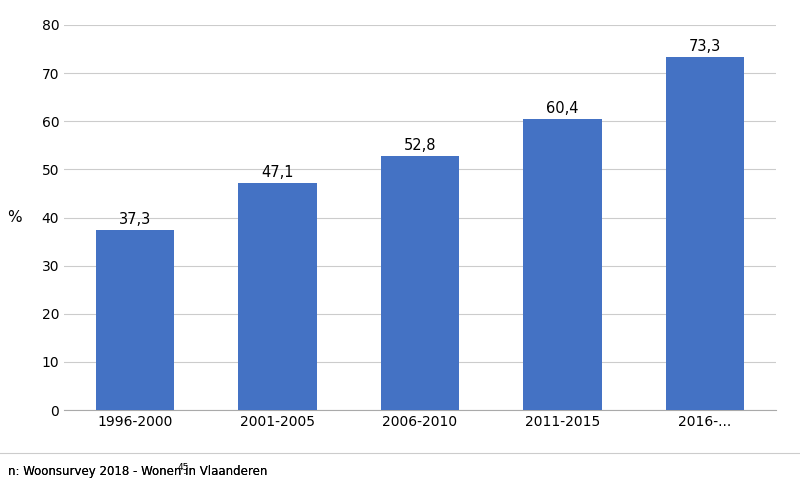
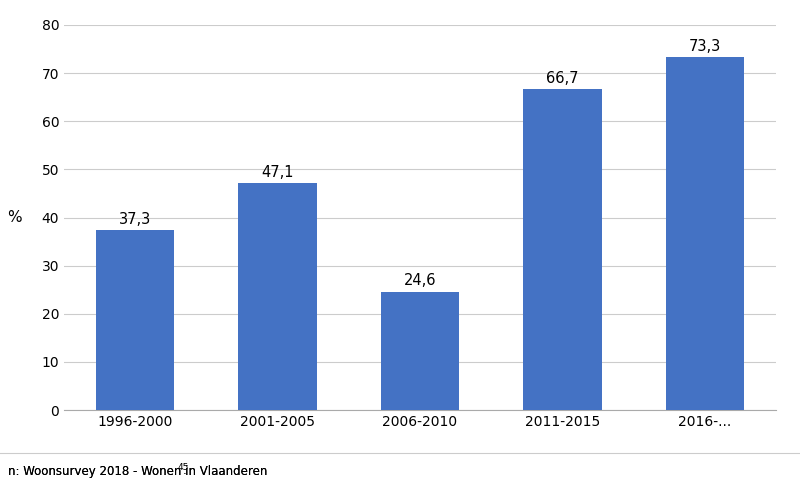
2006-2010: 52,8 -> 24,6
2011-2015: 60,4 -> 66,7
